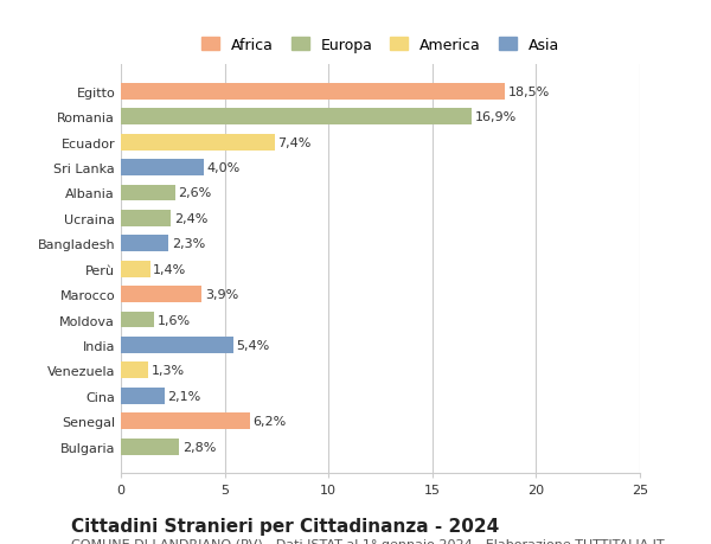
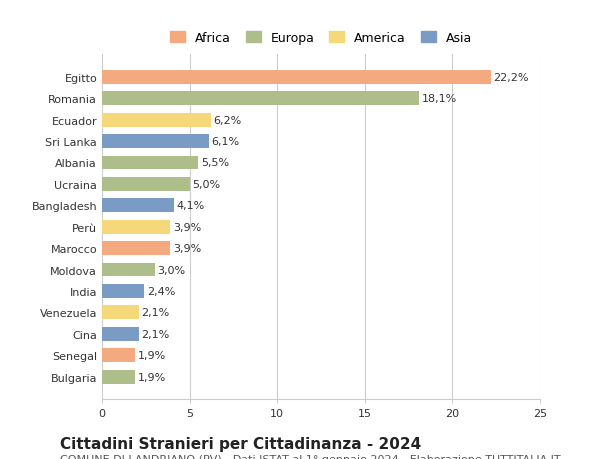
Egitto: 18,5% -> 22,2%
Romania: 16,9% -> 18,1%
Ecuador: 7,4% -> 6,2%
Sri Lanka: 4,0% -> 6,1%
Albania: 2,6% -> 5,5%
Ucraina: 2,4% -> 5,0%
Bangladesh: 2,3% -> 4,1%
Perù: 1,4% -> 3,9%
Moldova: 1,6% -> 3,0%
India: 5,4% -> 2,4%
Venezuela: 1,3% -> 2,1%
Senegal: 6,2% -> 1,9%
Bulgaria: 2,8% -> 1,9%
